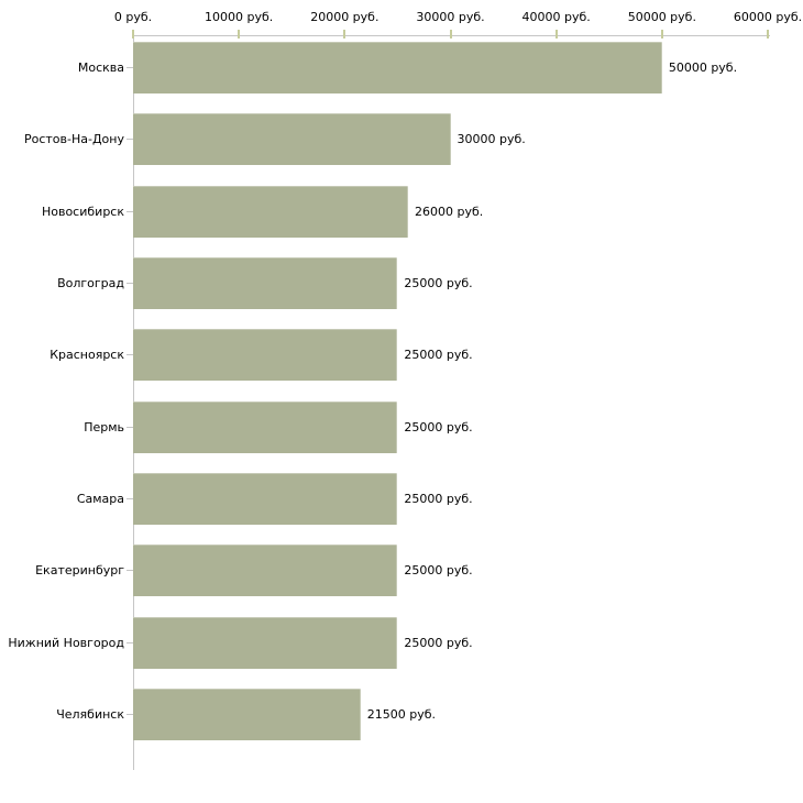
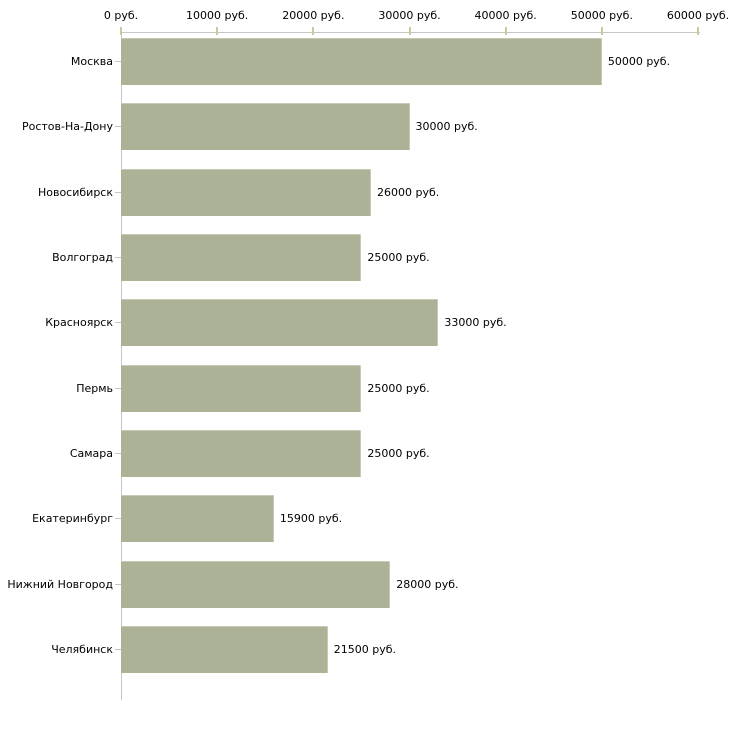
Красноярск: 25000 -> 33000
Екатеринбург: 25000 -> 15900
Нижний Новгород: 25000 -> 28000
